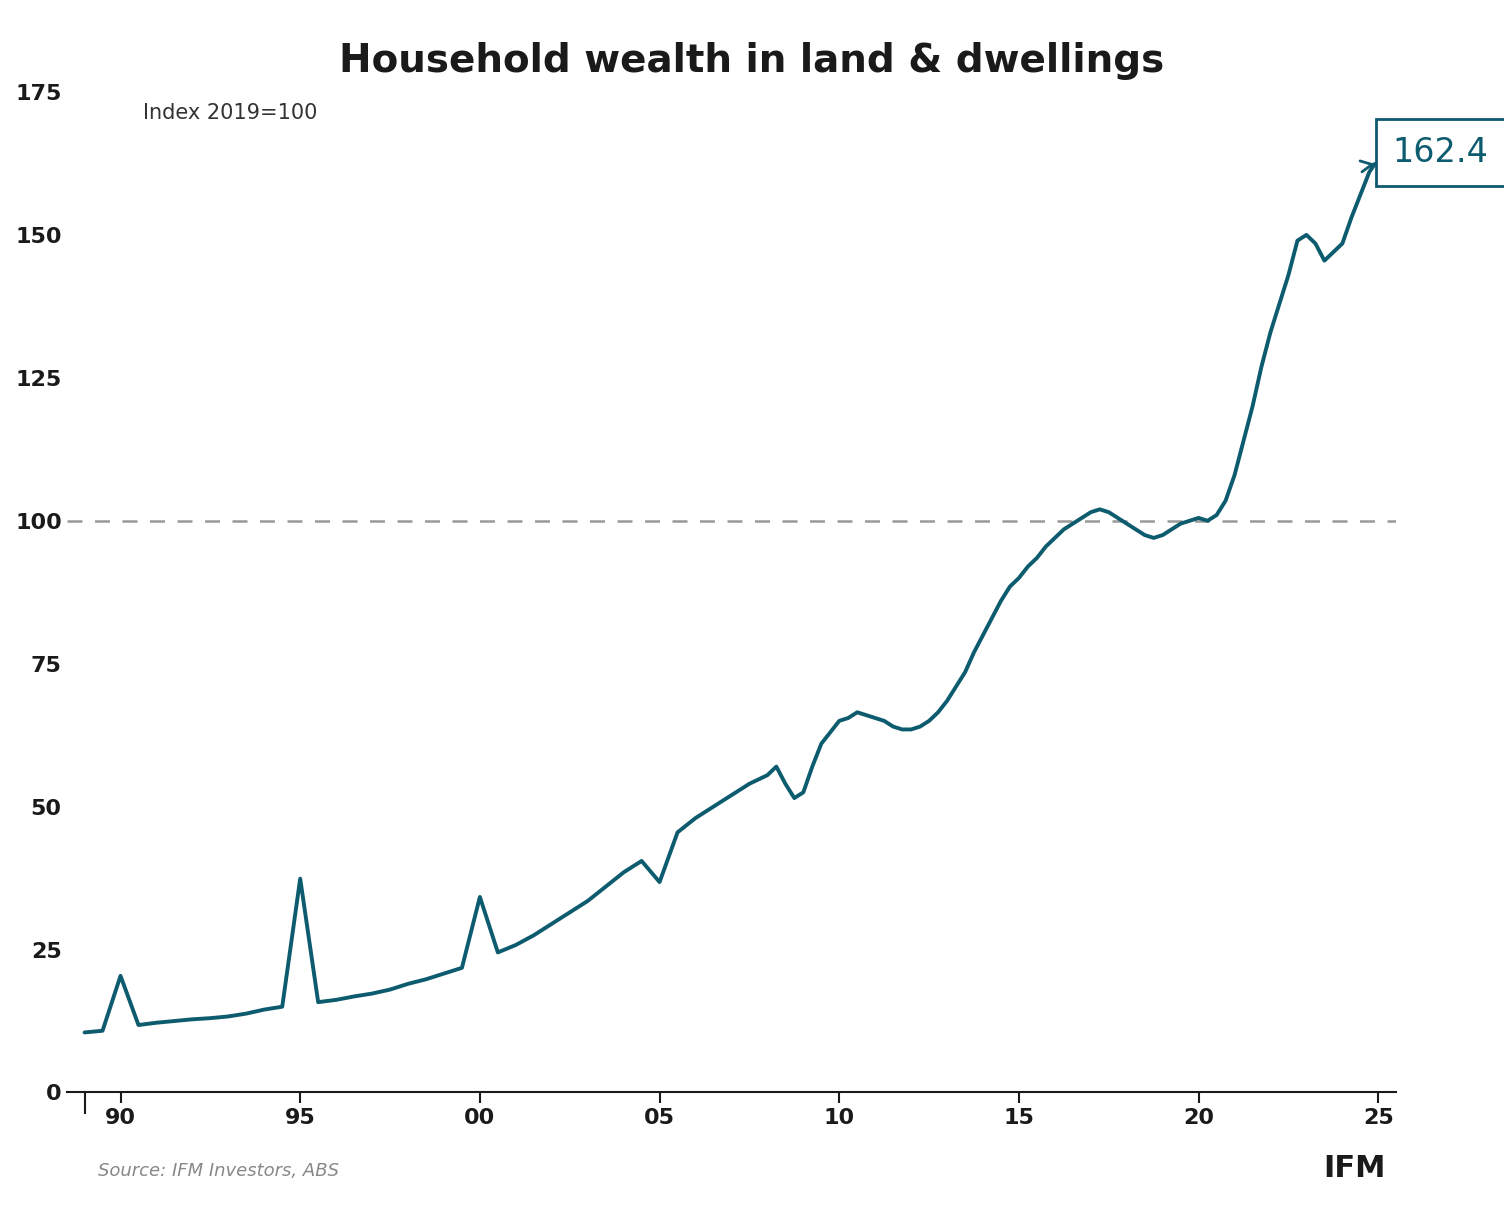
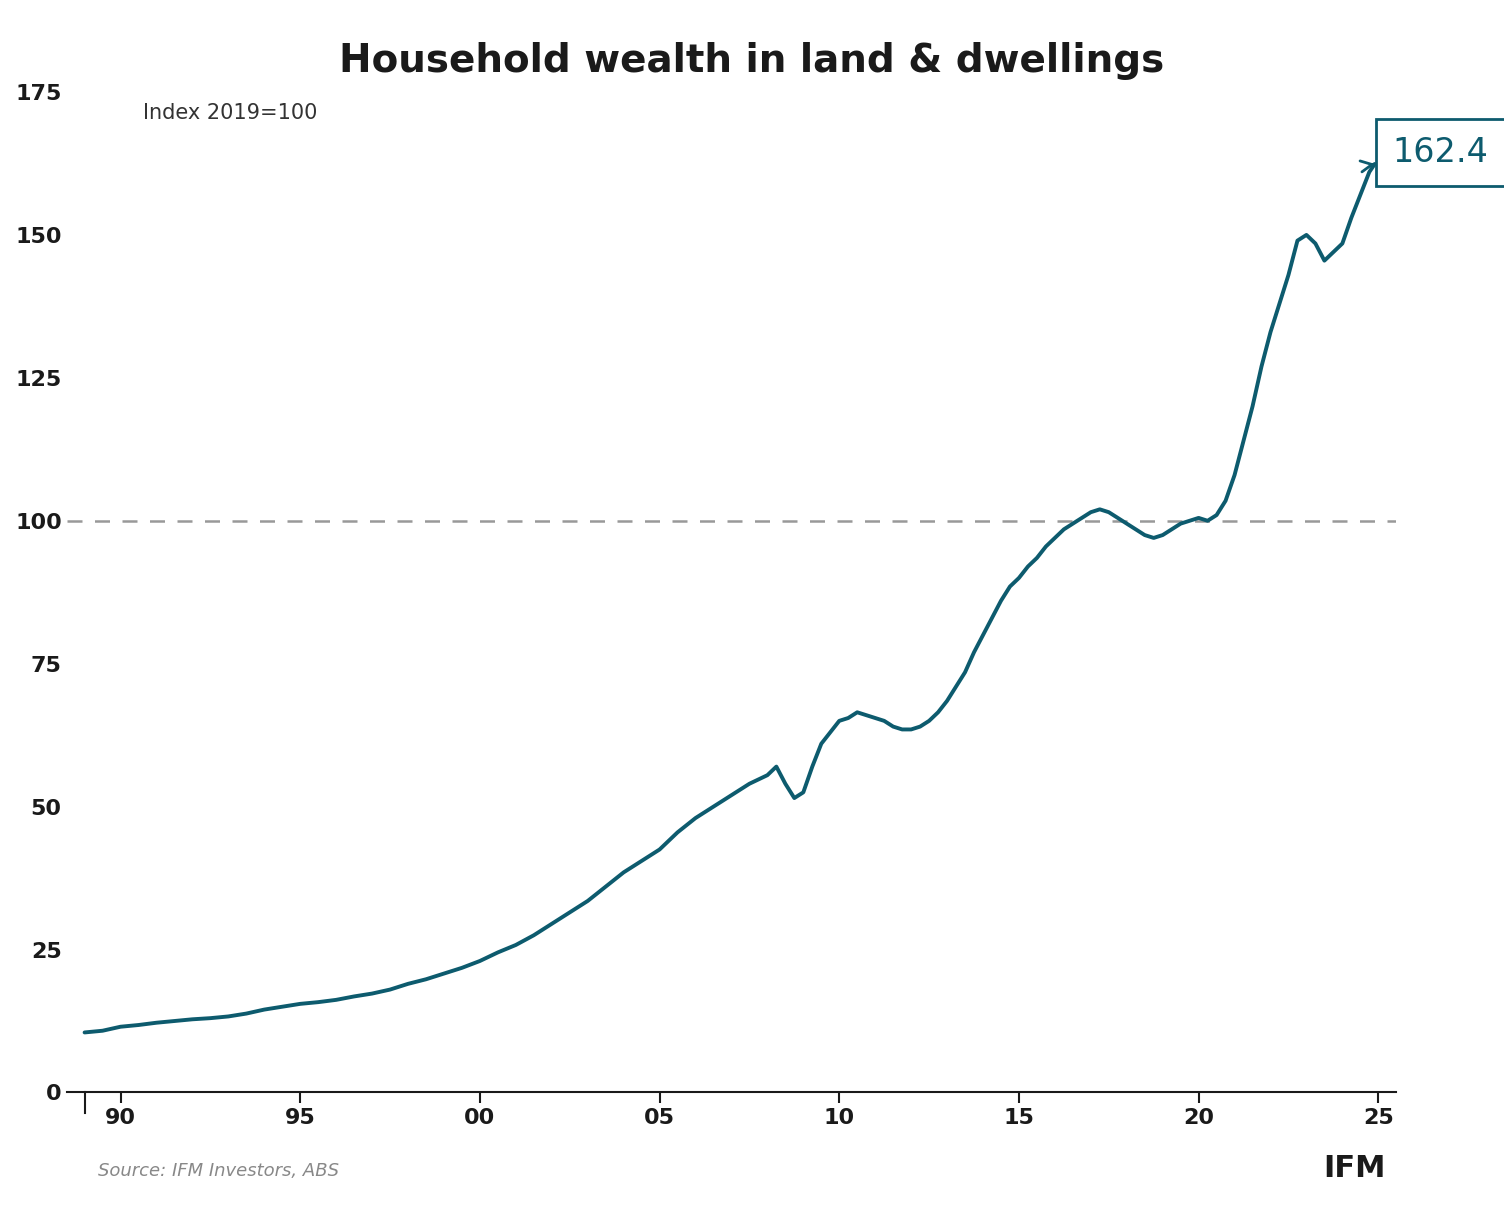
90: 20.4 -> 11.5
95: 37.4 -> 15.5
00: 34.2 -> 23.0
05: 36.8 -> 42.5
